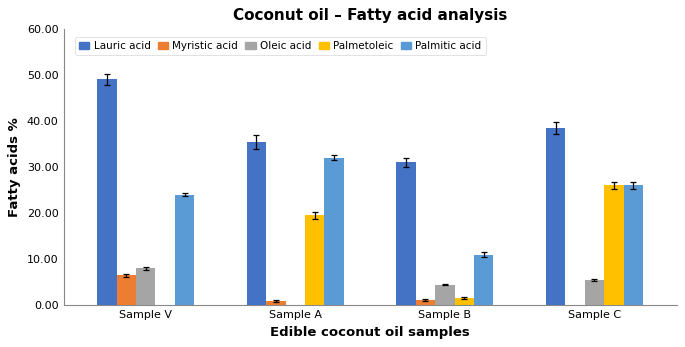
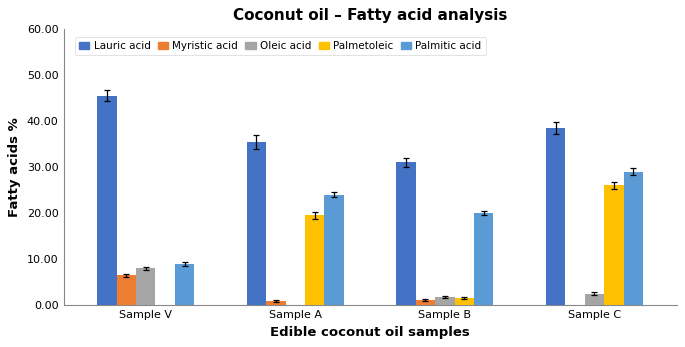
Lauric acid/Sample V: 49.0 -> 45.5
Palmitic acid/Sample V: 24 -> 9
Palmitic acid/Sample A: 32 -> 24
Oleic acid/Sample B: 4.5 -> 1.8
Palmitic acid/Sample B: 11 -> 20
Oleic acid/Sample C: 5.5 -> 2.5
Palmitic acid/Sample C: 26 -> 29
